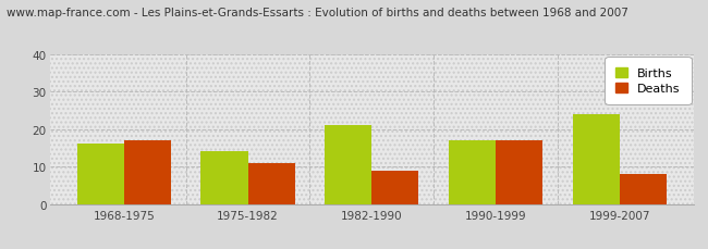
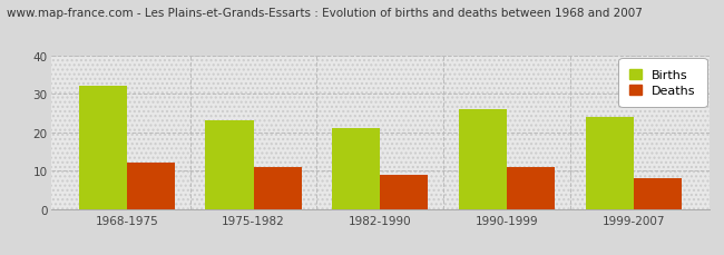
Births/1968-1975: 16 -> 32
Deaths/1968-1975: 17 -> 12
Births/1975-1982: 14 -> 23
Births/1990-1999: 17 -> 26
Deaths/1990-1999: 17 -> 11
